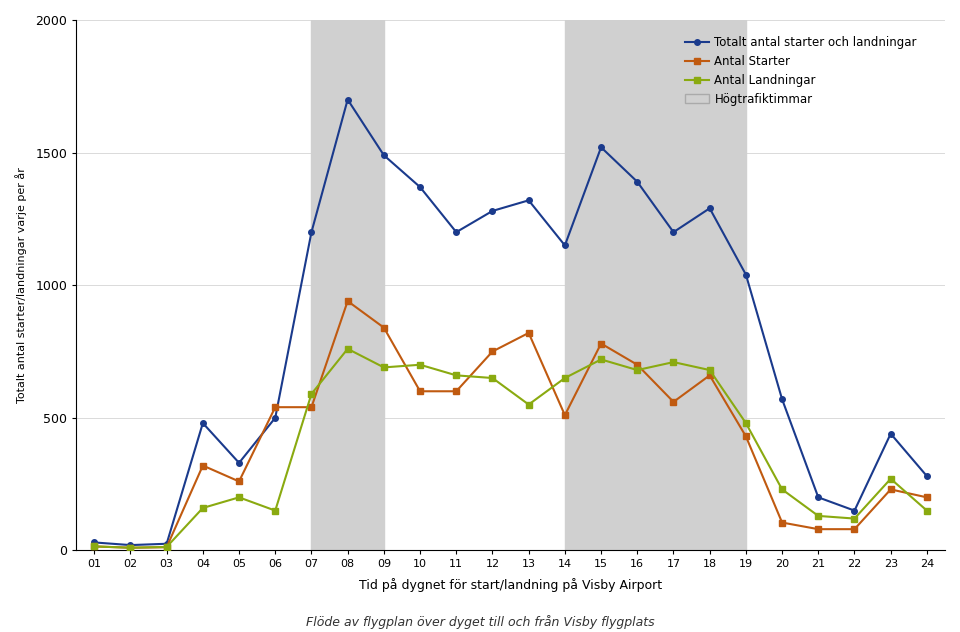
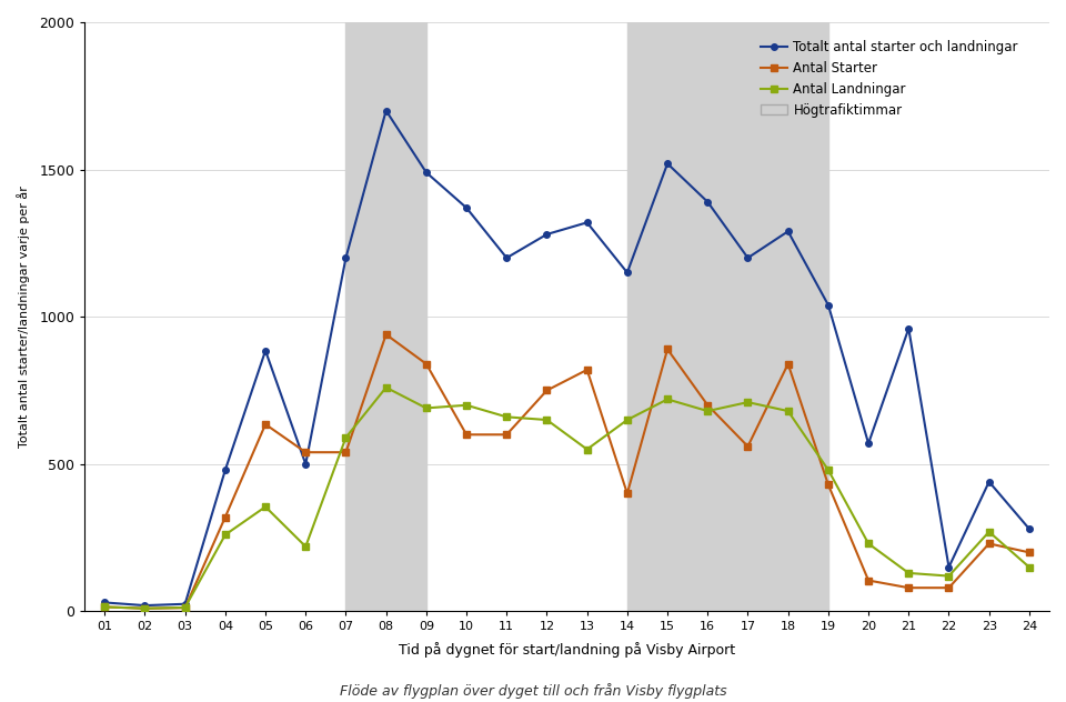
Antal Landningar/04: 160 -> 260
Totalt antal starter och landningar/05: 330 -> 885
Antal Starter/05: 260 -> 635
Antal Landningar/05: 200 -> 355
Antal Landningar/06: 150 -> 220
Antal Starter/14: 510 -> 400
Antal Starter/15: 780 -> 890
Antal Starter/18: 660 -> 840
Totalt antal starter och landningar/21: 200 -> 960
